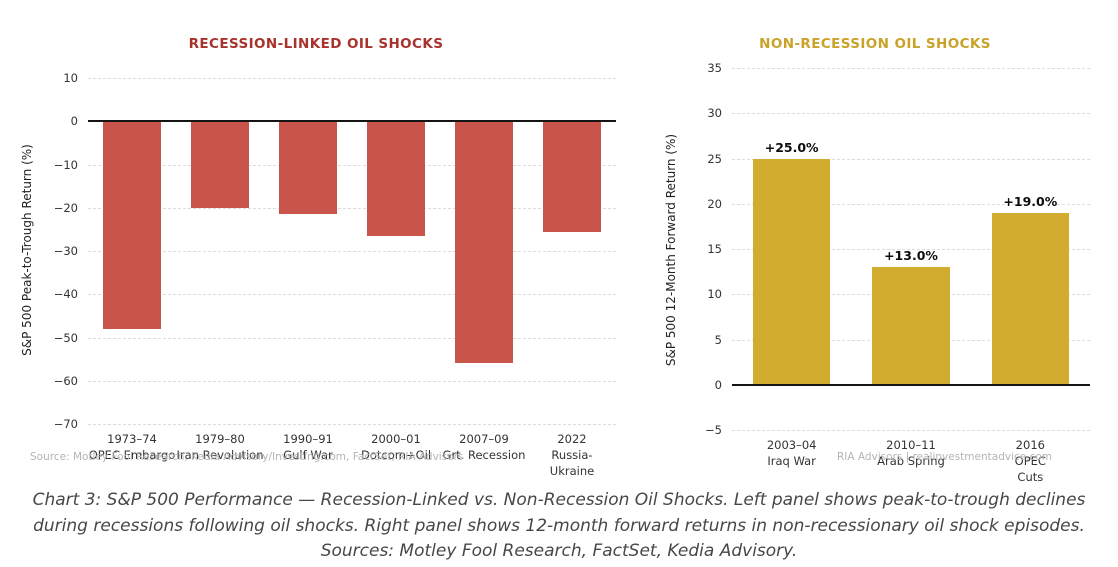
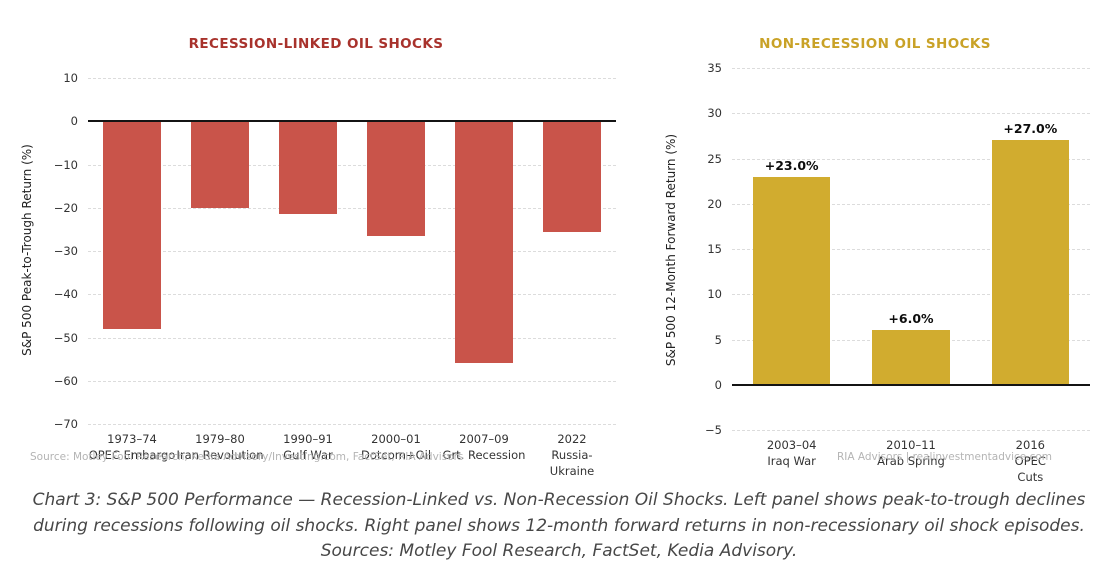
NON-RECESSION OIL SHOCKS/2003–04 Iraq War: +25.0% -> +23.0%
NON-RECESSION OIL SHOCKS/2010–11 Arab Spring: +13.0% -> +6.0%
NON-RECESSION OIL SHOCKS/2016 OPEC Cuts: +19.0% -> +27.0%
